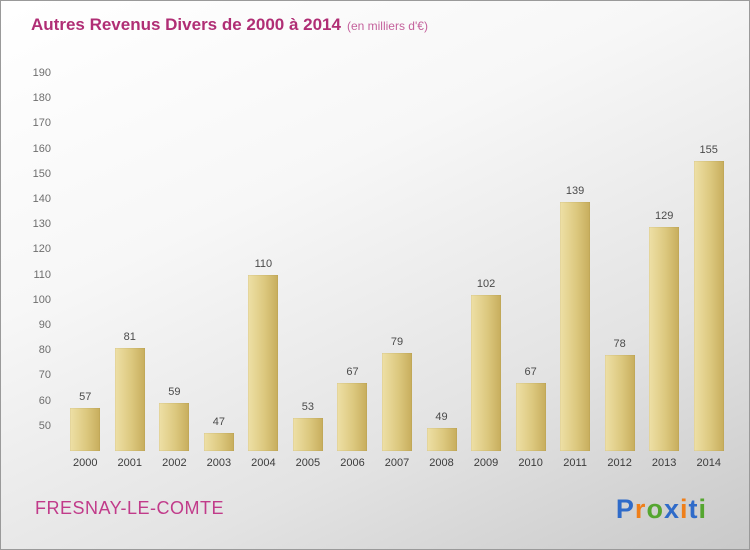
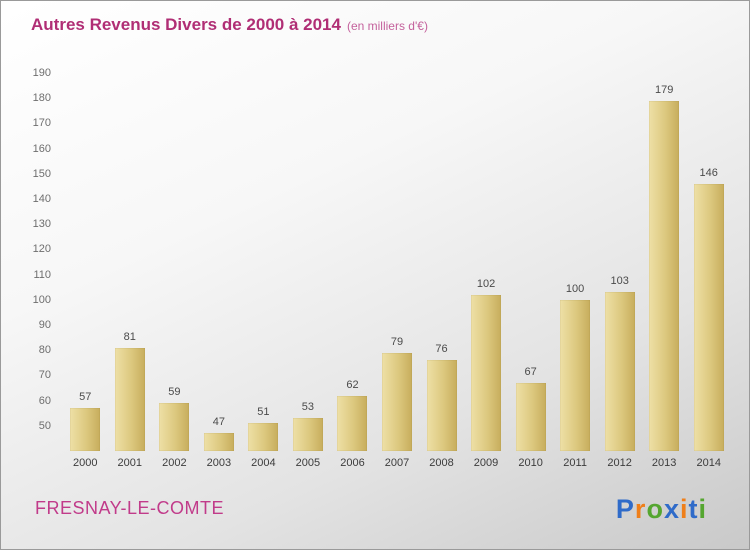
2004: 110 -> 51
2006: 67 -> 62
2008: 49 -> 76
2011: 139 -> 100
2012: 78 -> 103
2013: 129 -> 179
2014: 155 -> 146
